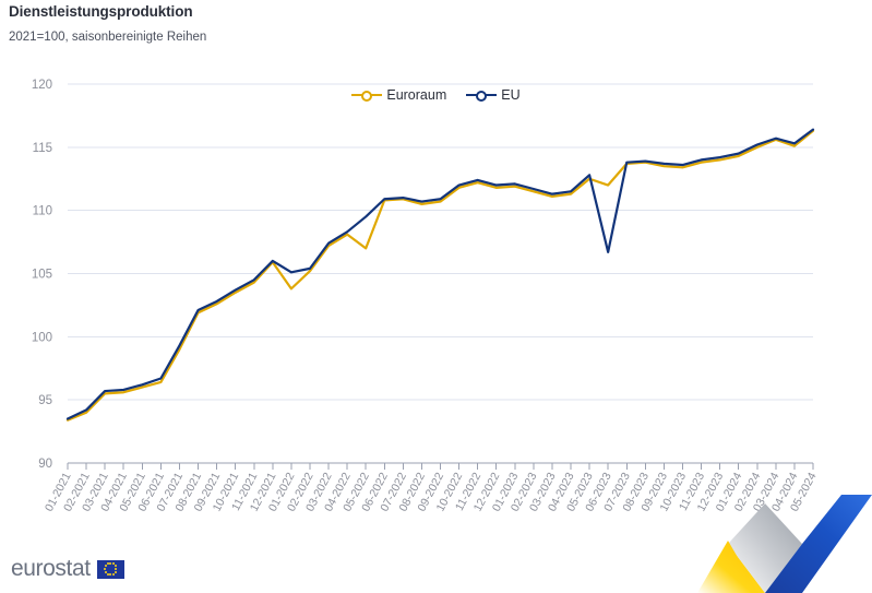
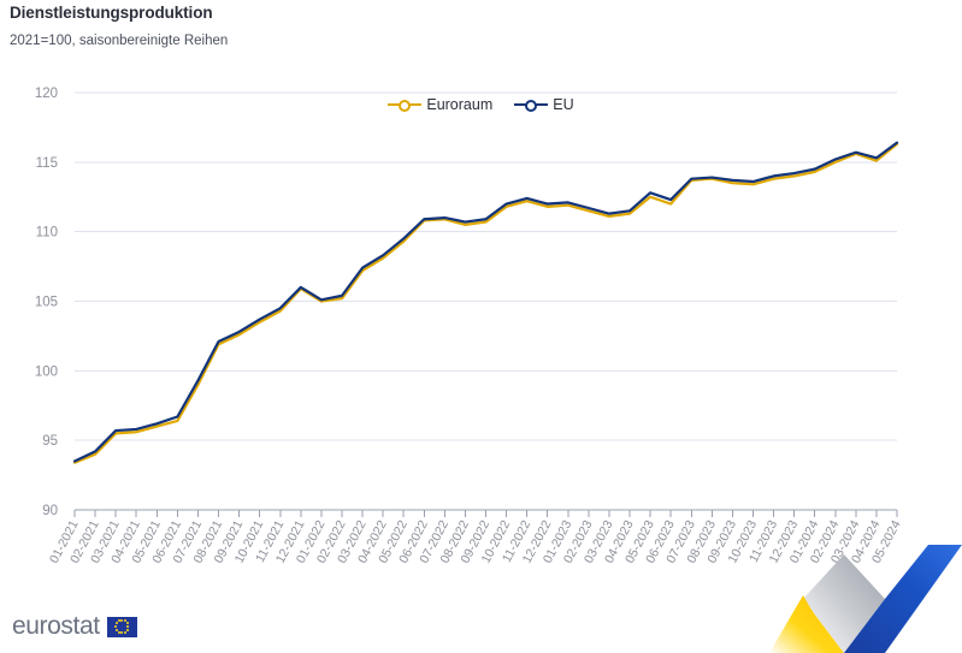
Euroraum/01-2022: 103.8 -> 105.0
Euroraum/05-2022: 107.0 -> 109.3
EU/06-2023: 106.7 -> 112.3
